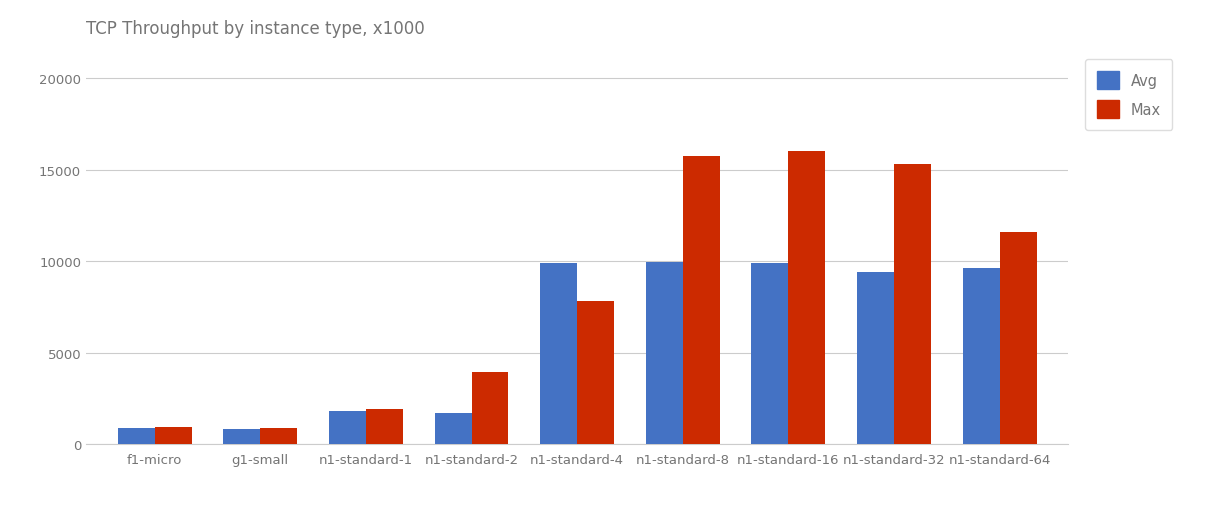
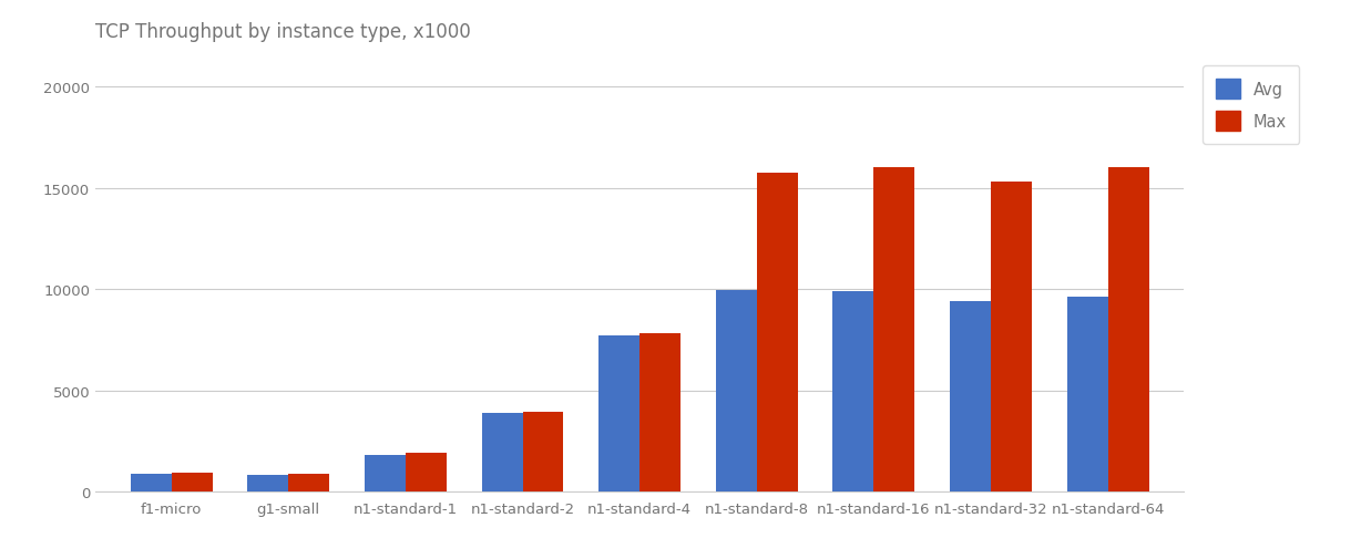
Avg/n1-standard-2: 1700 -> 3900
Avg/n1-standard-4: 9900 -> 7700
Max/n1-standard-64: 11600 -> 16000
